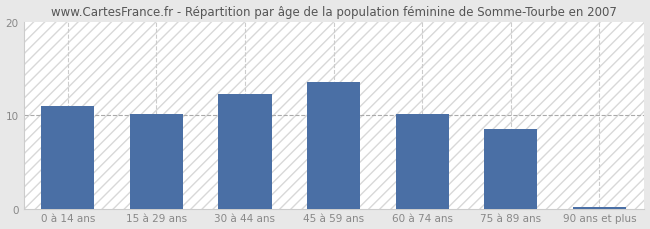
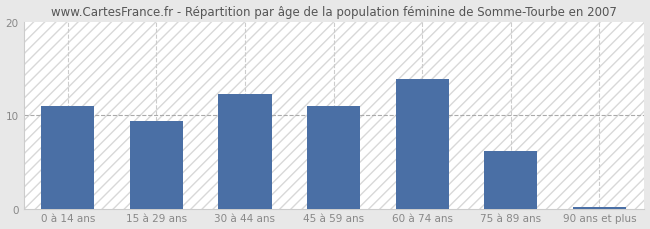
15 à 29 ans: 10.1 -> 9.4
45 à 59 ans: 13.5 -> 11.0
60 à 74 ans: 10.1 -> 13.8
75 à 89 ans: 8.5 -> 6.2
